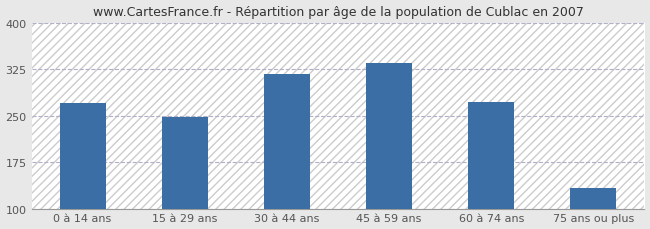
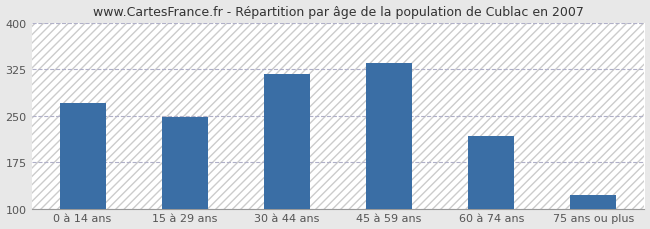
60 à 74 ans: 272 -> 218
75 ans ou plus: 133 -> 122
